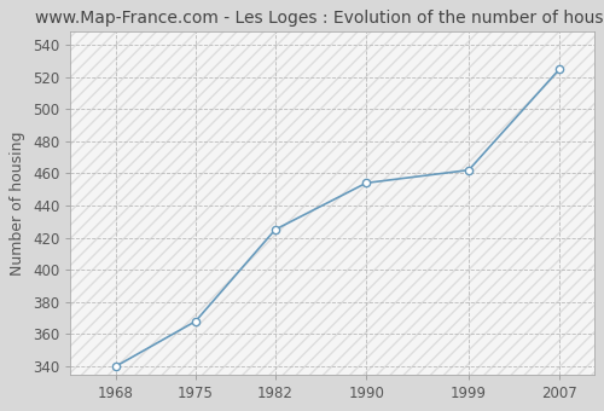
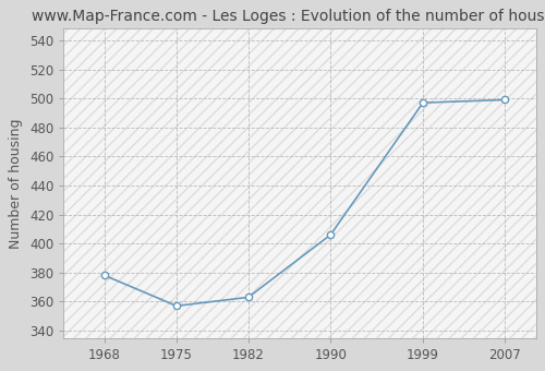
1968: 340 -> 378
1975: 368 -> 357
1982: 425 -> 363
1990: 454 -> 406
1999: 462 -> 497
2007: 525 -> 499
